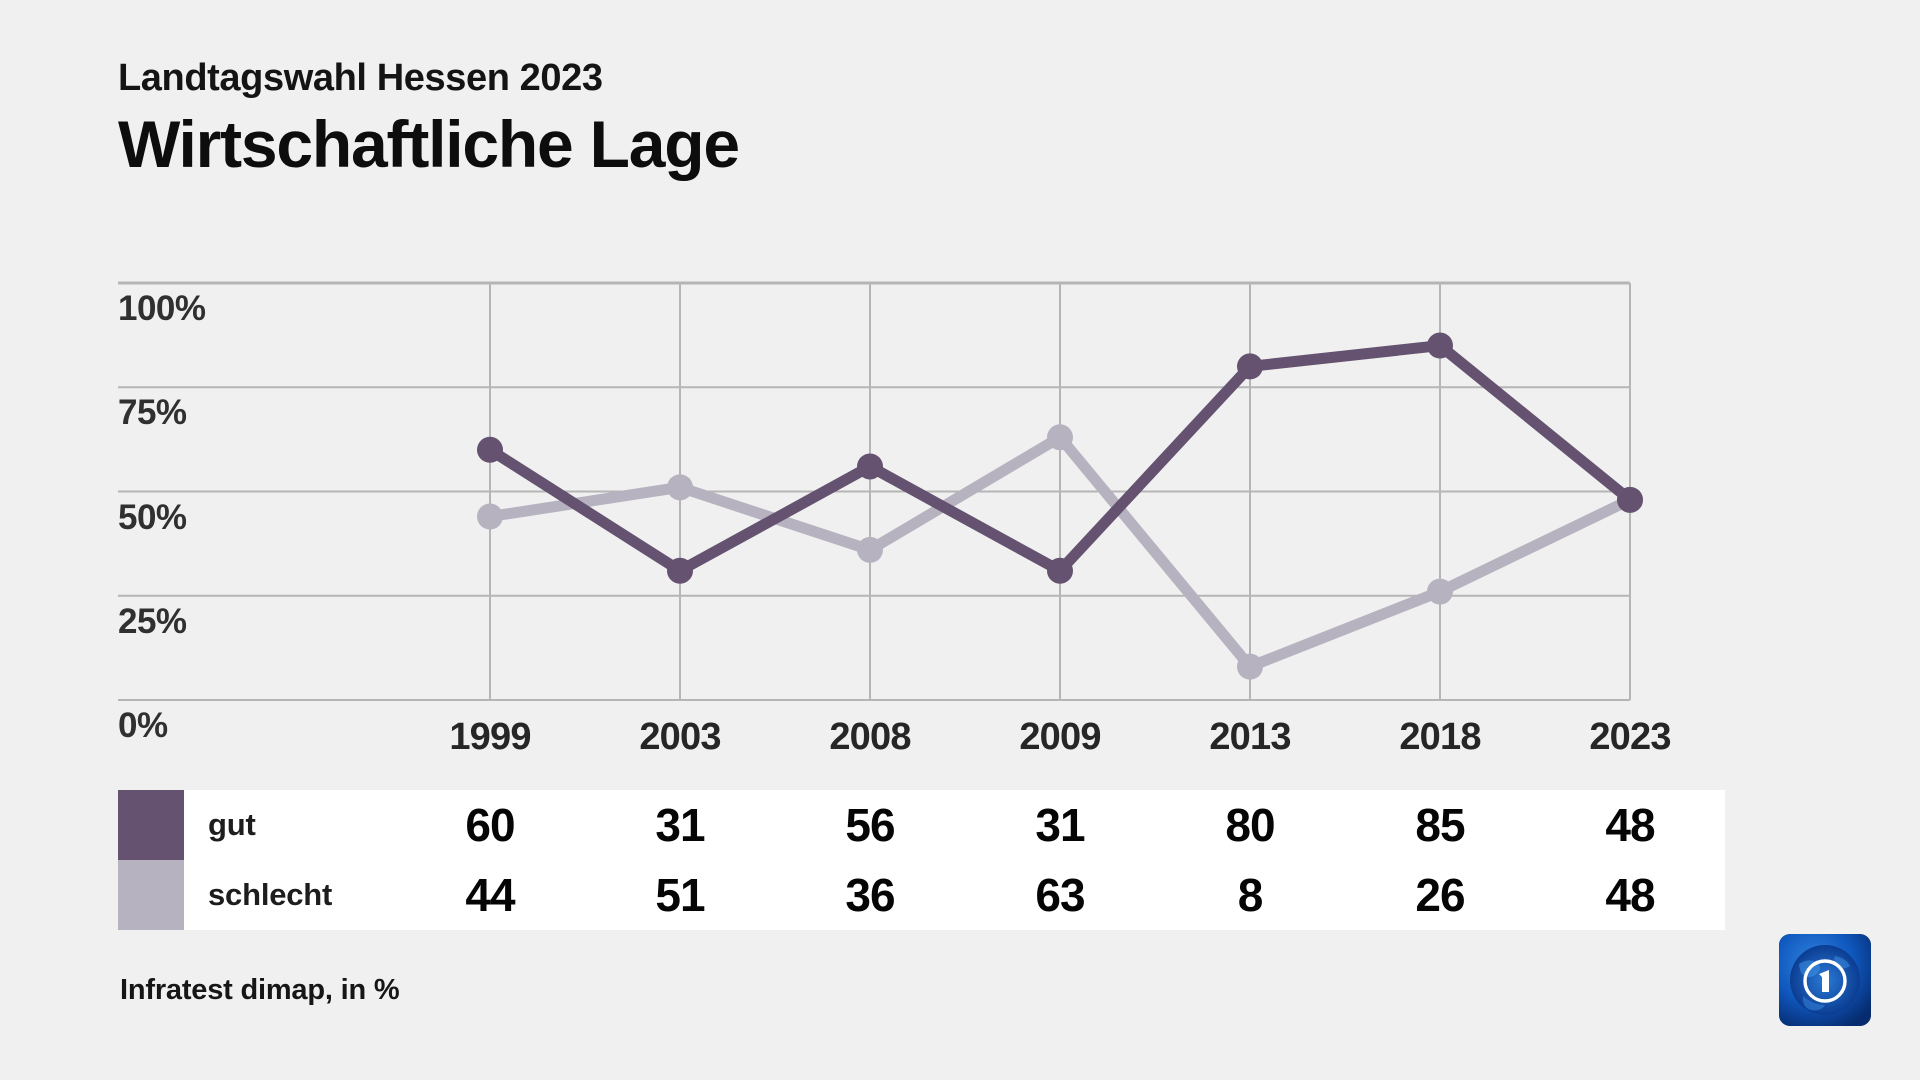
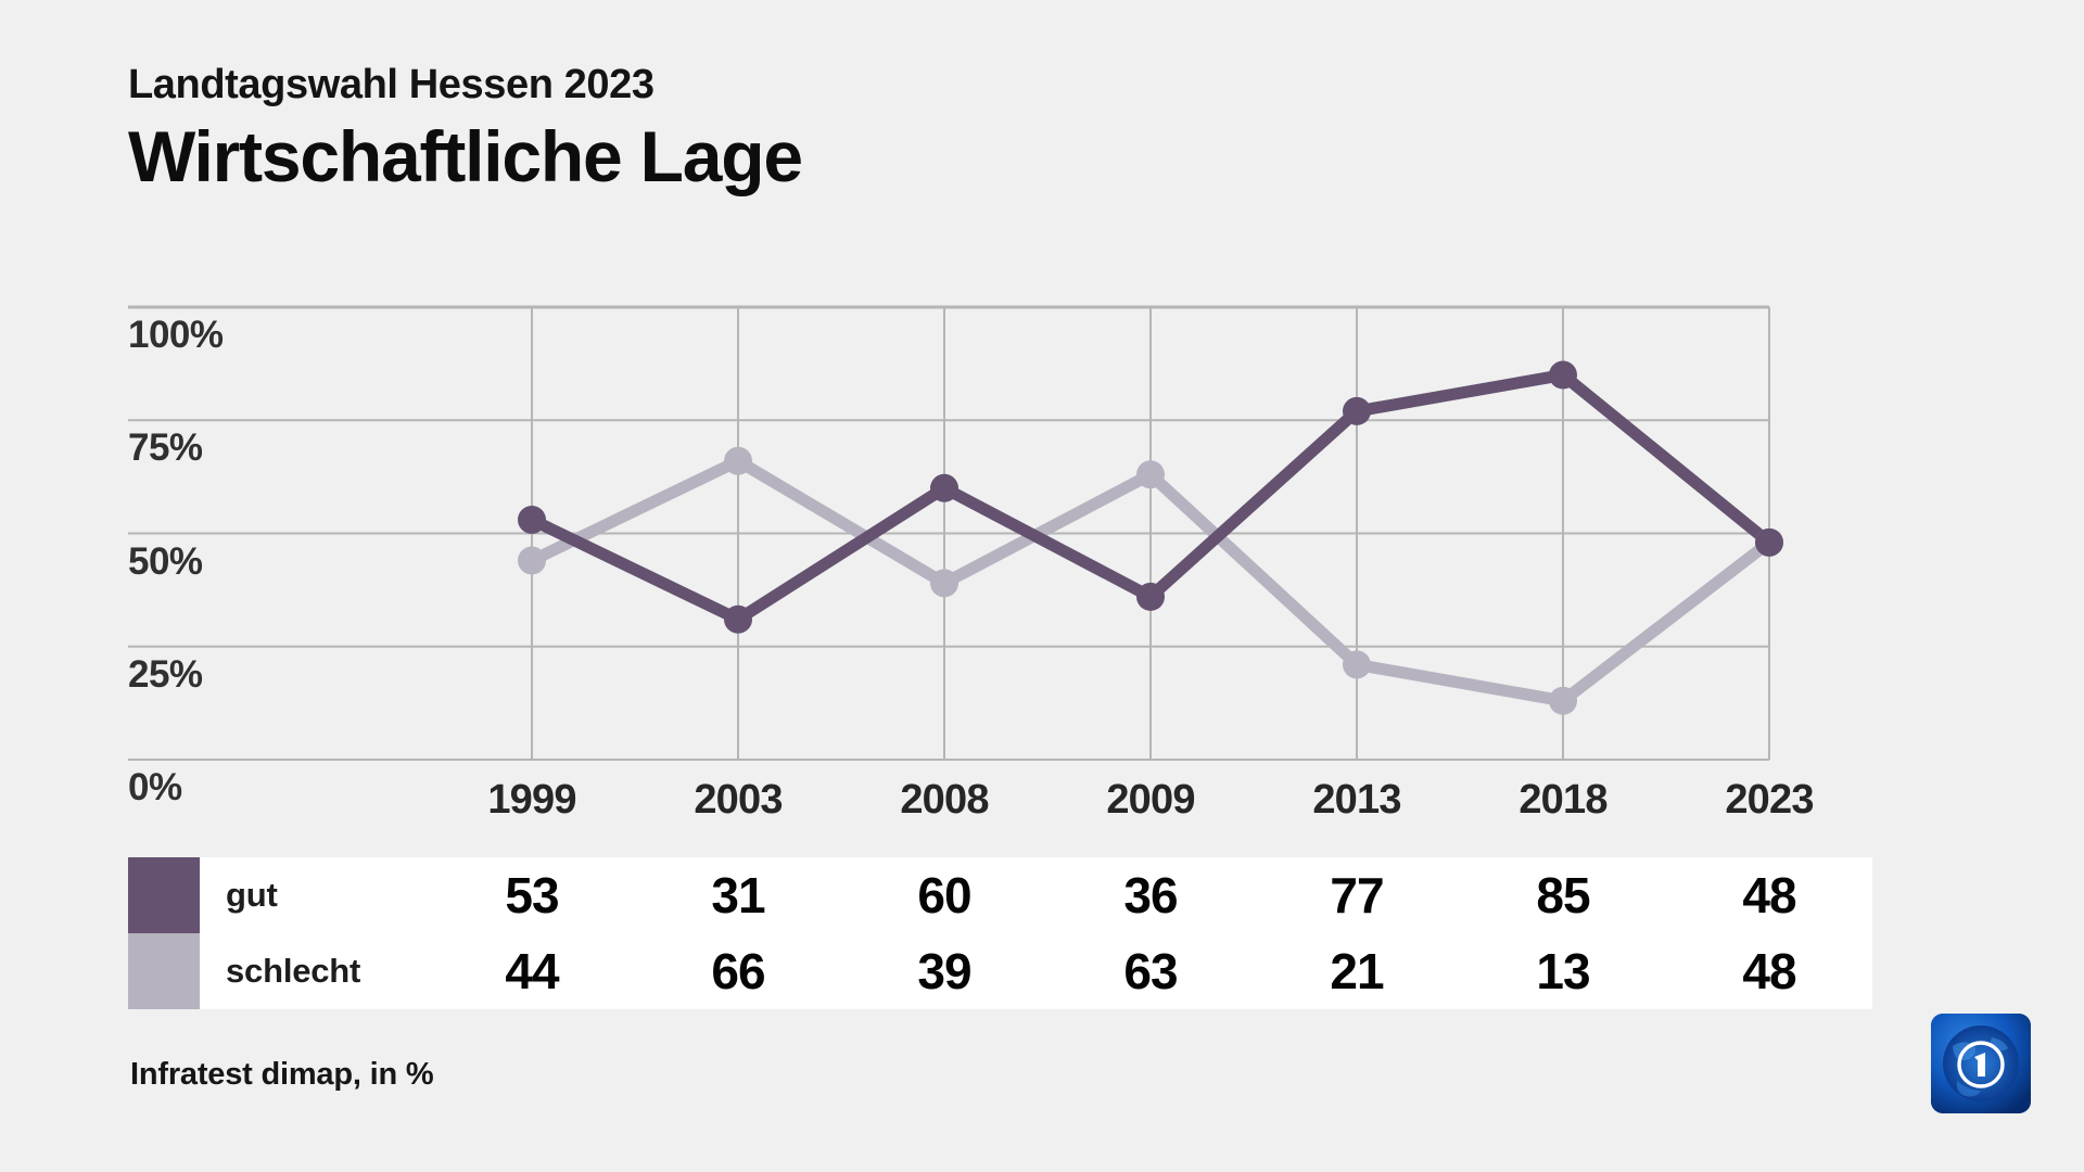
gut/1999: 60 -> 53
schlecht/2003: 51 -> 66
gut/2008: 56 -> 60
schlecht/2008: 36 -> 39
gut/2009: 31 -> 36
gut/2013: 80 -> 77
schlecht/2013: 8 -> 21
schlecht/2018: 26 -> 13
